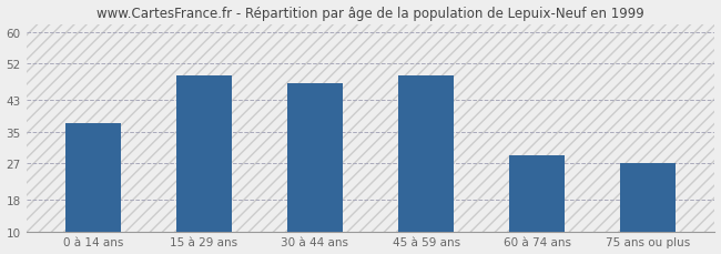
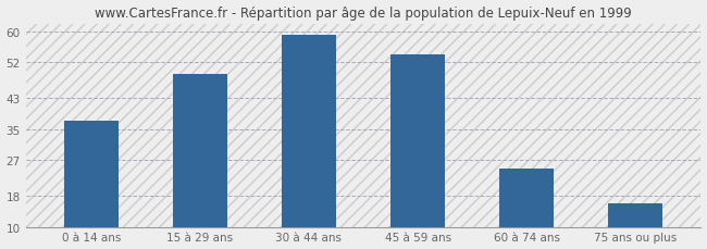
30 à 44 ans: 47 -> 59
45 à 59 ans: 49 -> 54
60 à 74 ans: 29 -> 25
75 ans ou plus: 27 -> 16
